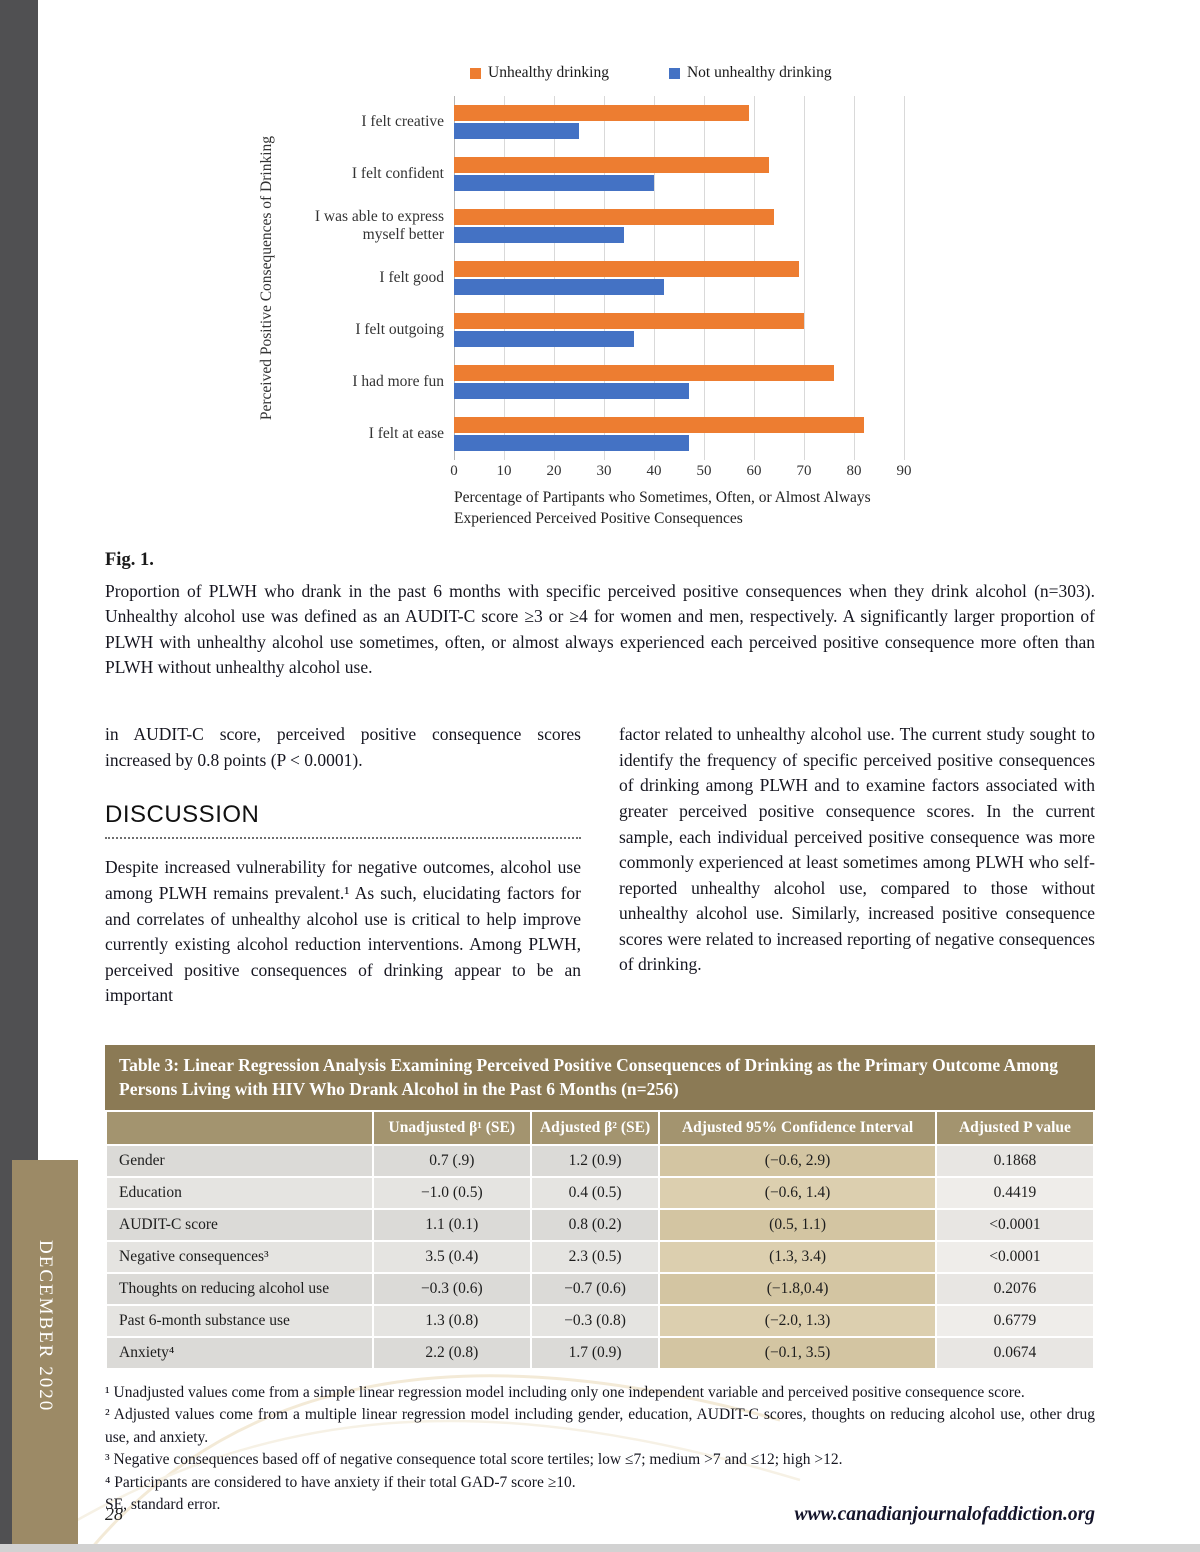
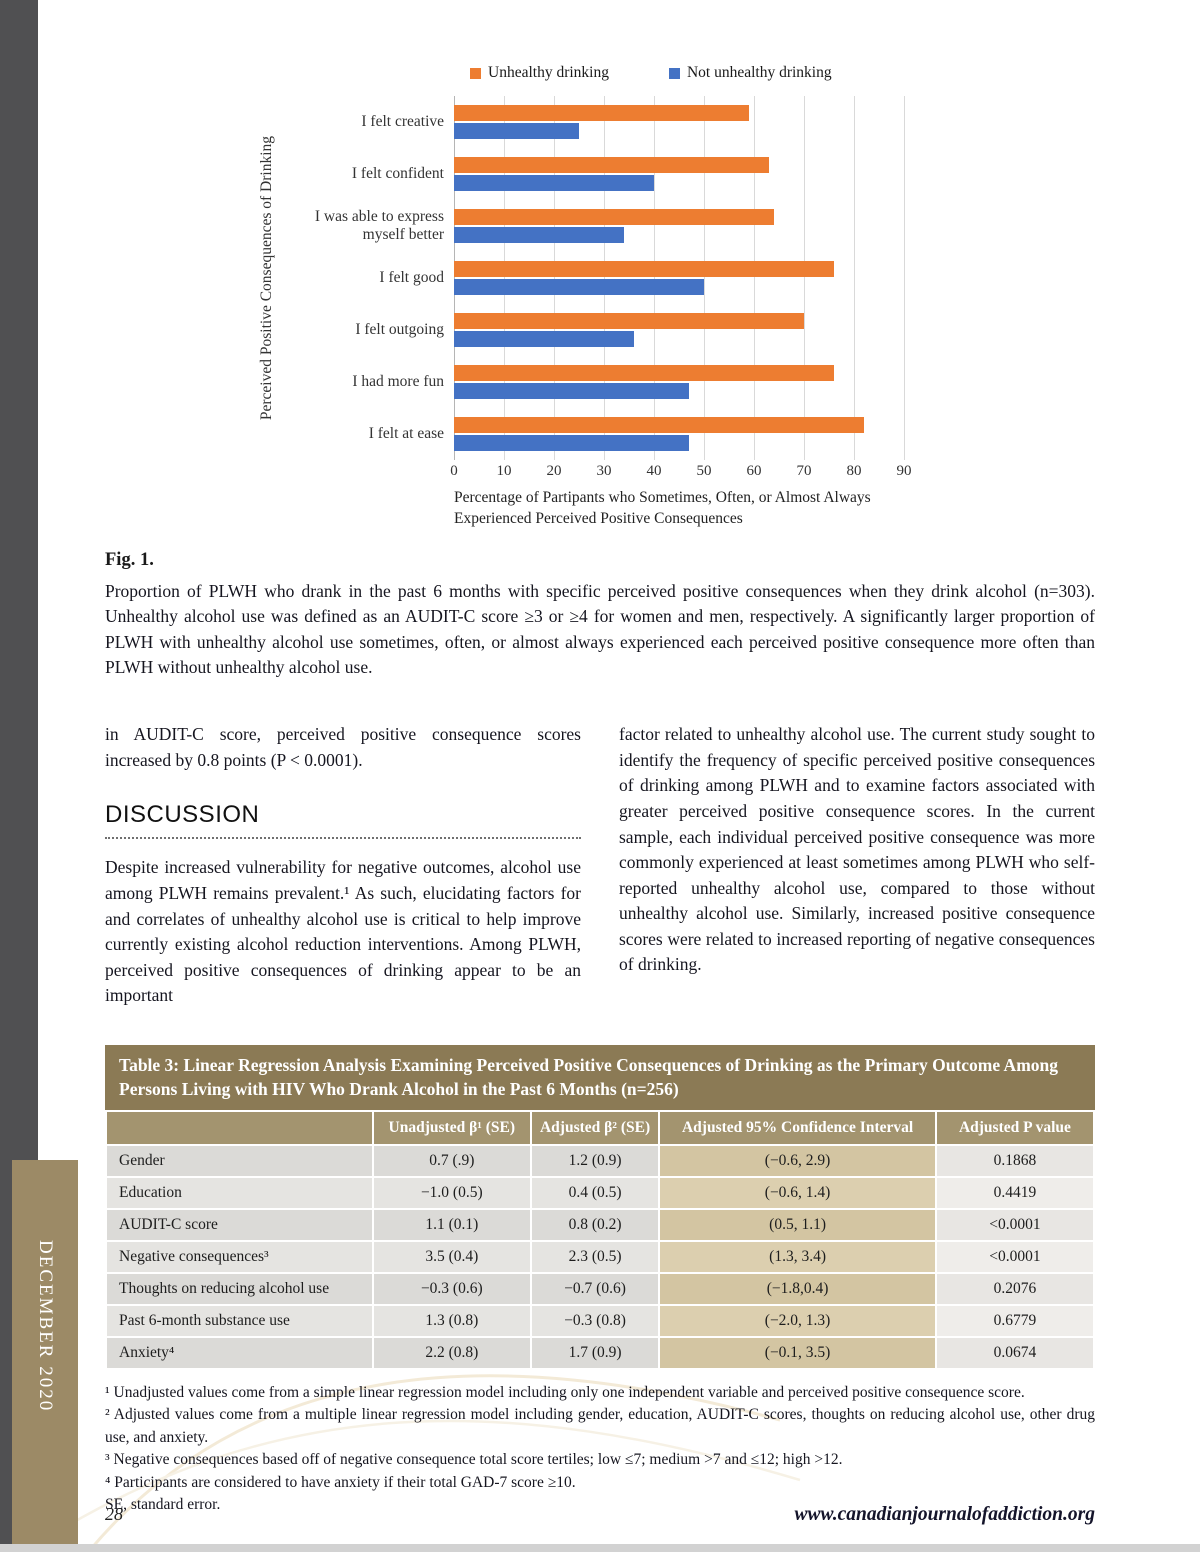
Unhealthy drinking/I felt good: 69 -> 76
Not unhealthy drinking/I felt good: 42 -> 50
